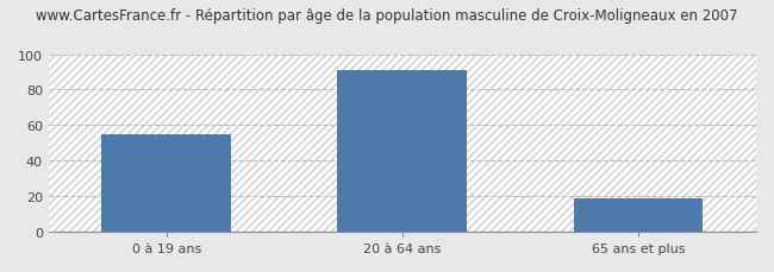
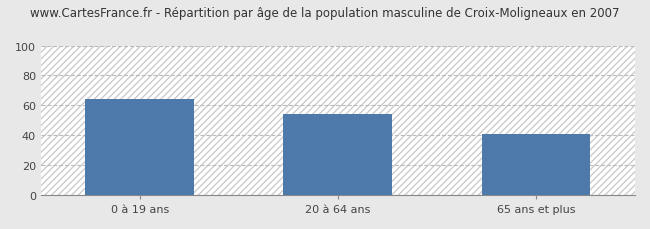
0 à 19 ans: 55 -> 64
20 à 64 ans: 91 -> 54
65 ans et plus: 19 -> 41
